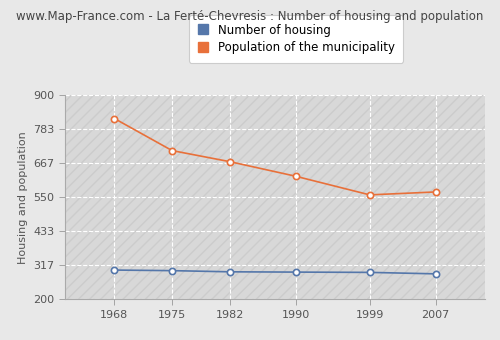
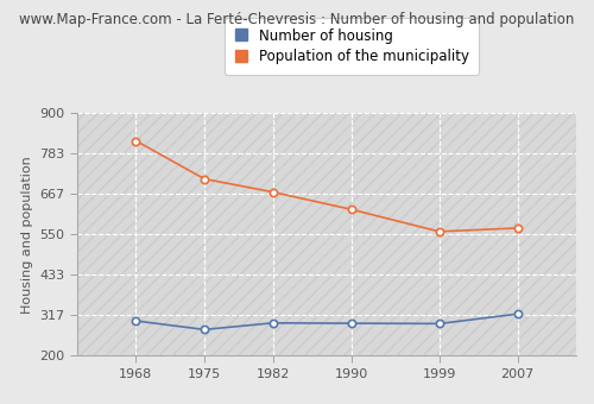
Number of housing/1975: 298 -> 275
Number of housing/2007: 287 -> 320
